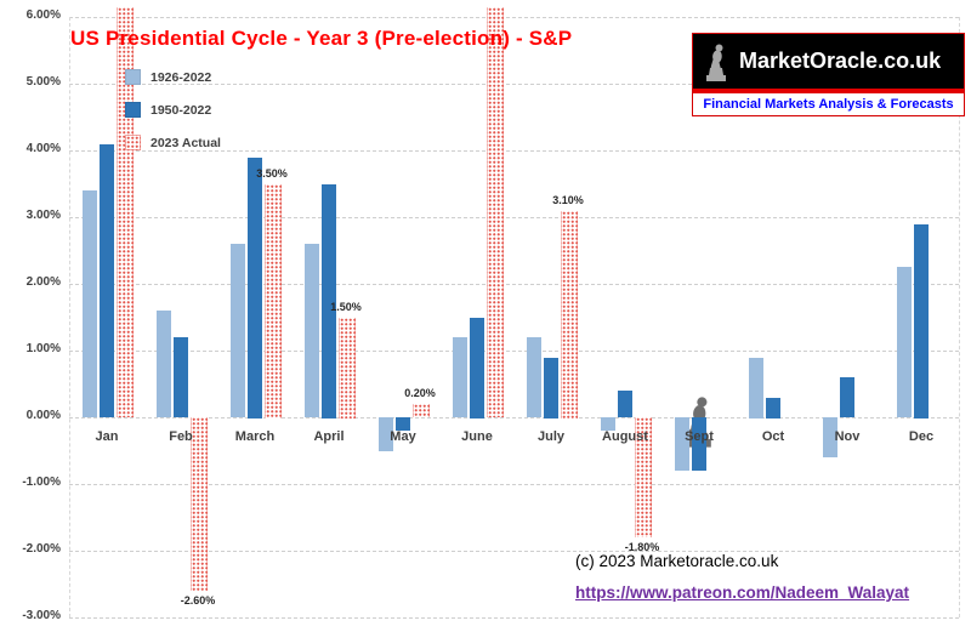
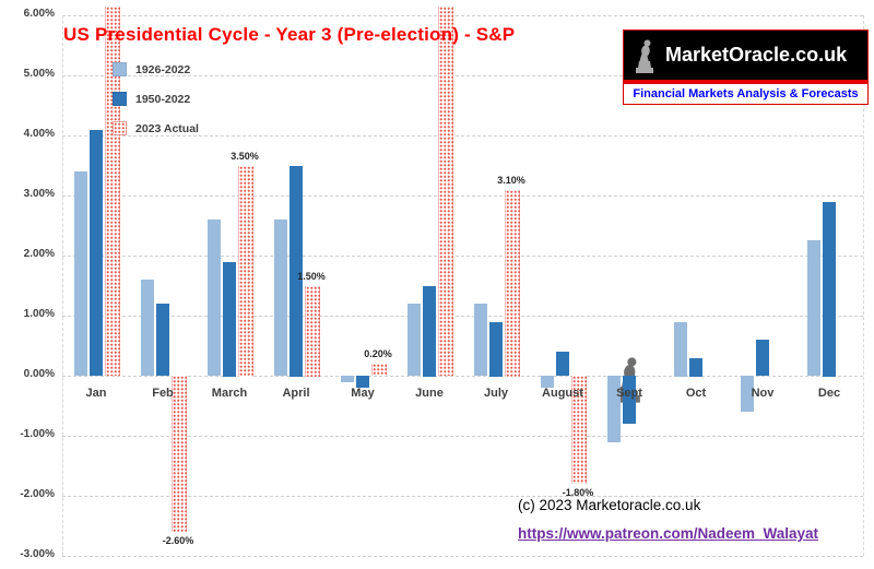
1950-2022/March: 3.9% -> 1.9%
1926-2022/May: -0.5% -> -0.1%
1926-2022/Sept: -0.8% -> -1.1%
